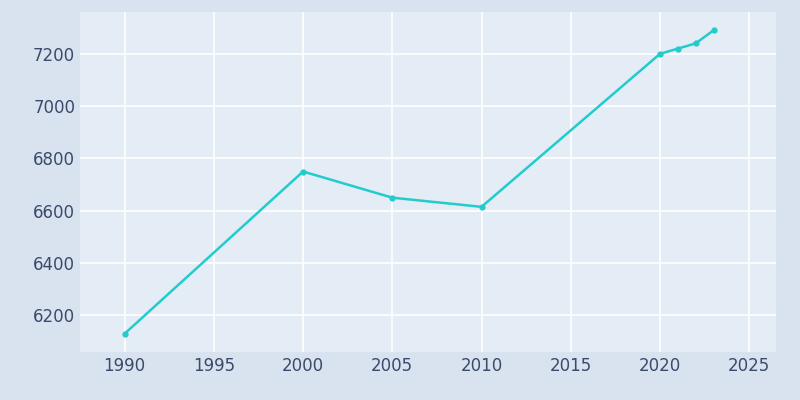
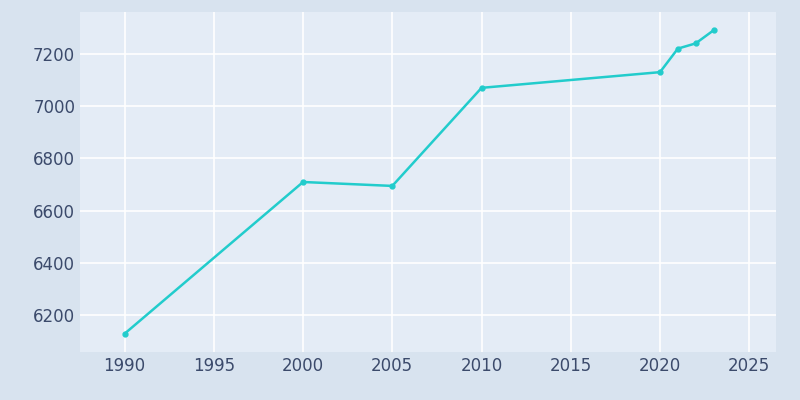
2000: 6750 -> 6710
2005: 6650 -> 6695
2010: 6615 -> 7070
2020: 7200 -> 7130
